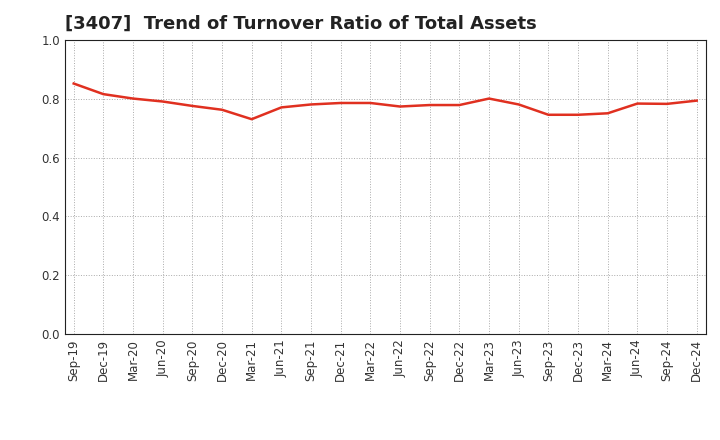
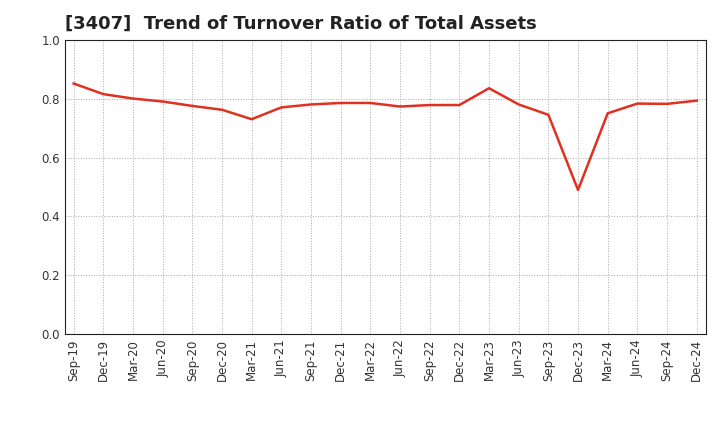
Mar-23: 0.800 -> 0.835
Dec-23: 0.745 -> 0.490
